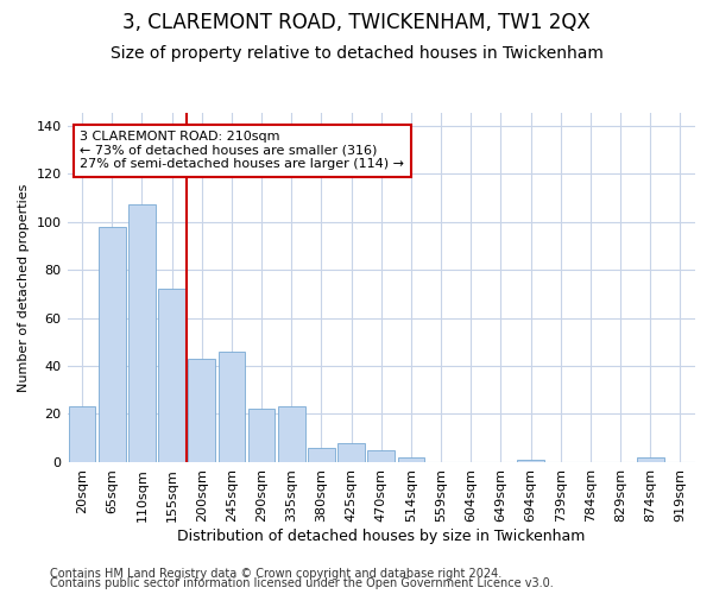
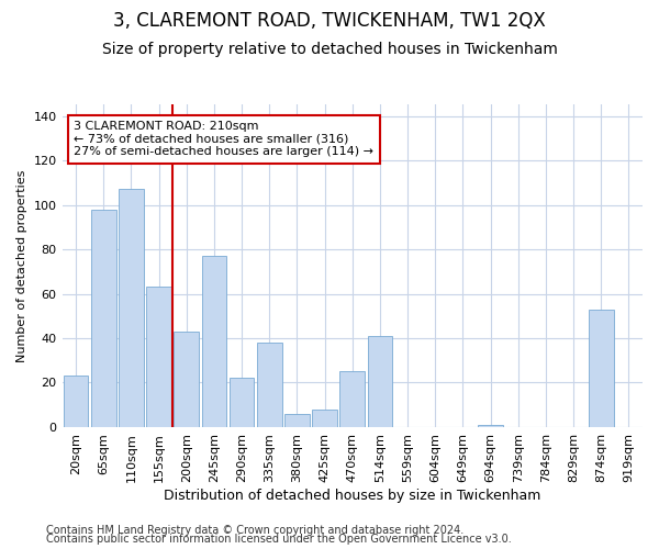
155sqm: 72 -> 63
245sqm: 46 -> 77
335sqm: 23 -> 38
470sqm: 5 -> 25
514sqm: 2 -> 41
874sqm: 2 -> 53
